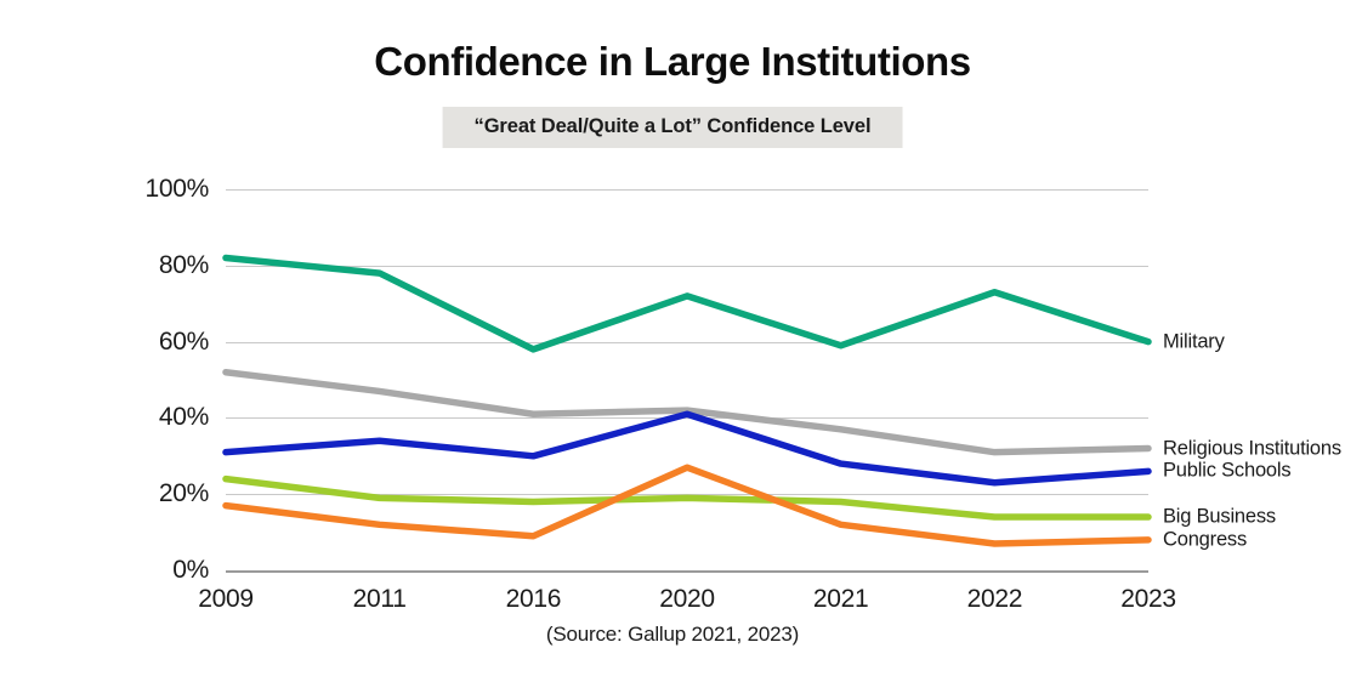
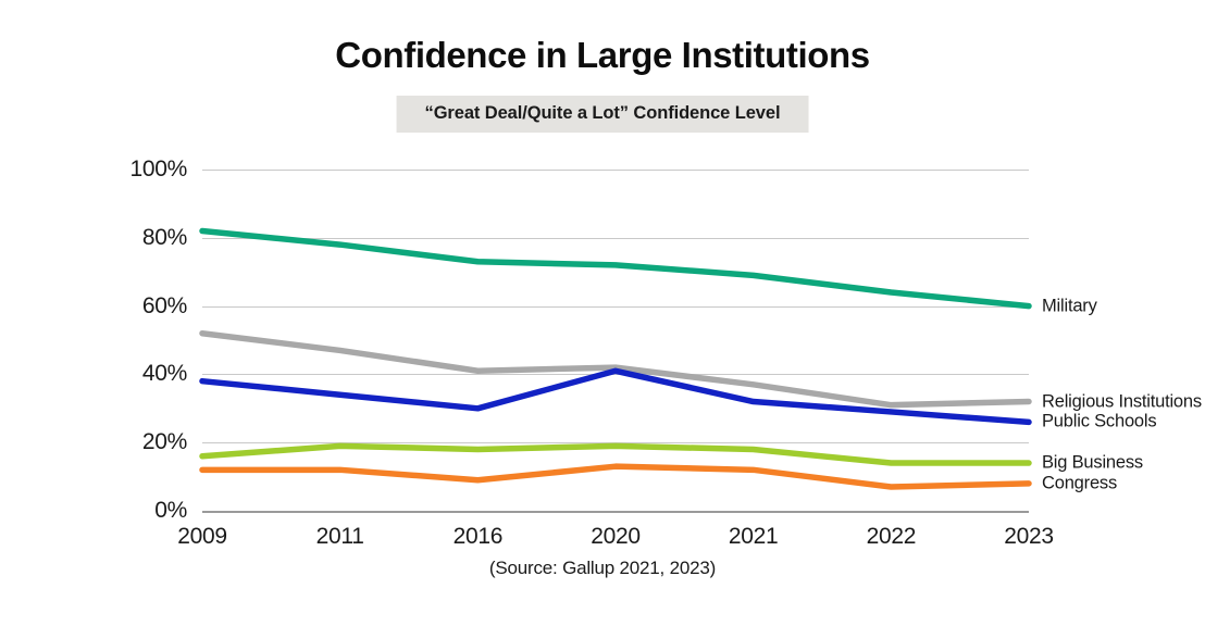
Public Schools/2009: 31% -> 38%
Big Business/2009: 24% -> 16%
Congress/2009: 17% -> 12%
Military/2016: 58% -> 73%
Congress/2020: 27% -> 13%
Military/2021: 59% -> 69%
Public Schools/2021: 28% -> 32%
Military/2022: 73% -> 64%
Public Schools/2022: 23% -> 29%
